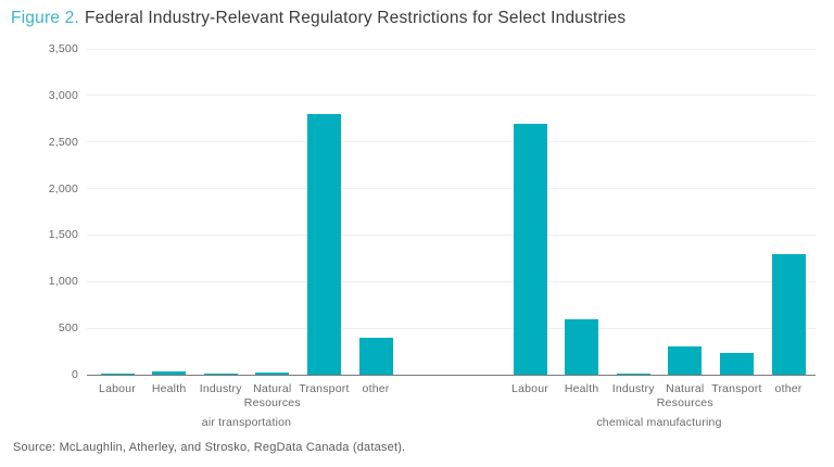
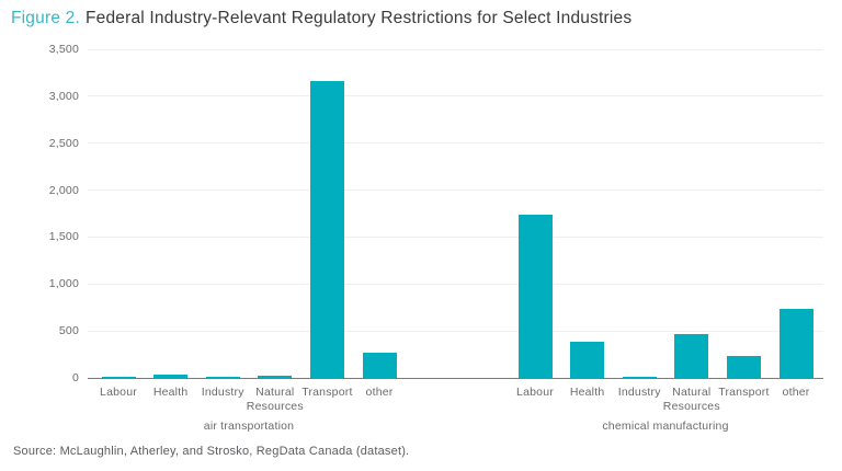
chemical manufacturing/Labour: 2700 -> 1700
chemical manufacturing/Health: 600 -> 400
chemical manufacturing/Natural Resources: 300 -> 500
air transportation/Transport: 2800 -> 3200
air transportation/other: 400 -> 300
chemical manufacturing/other: 1300 -> 700
